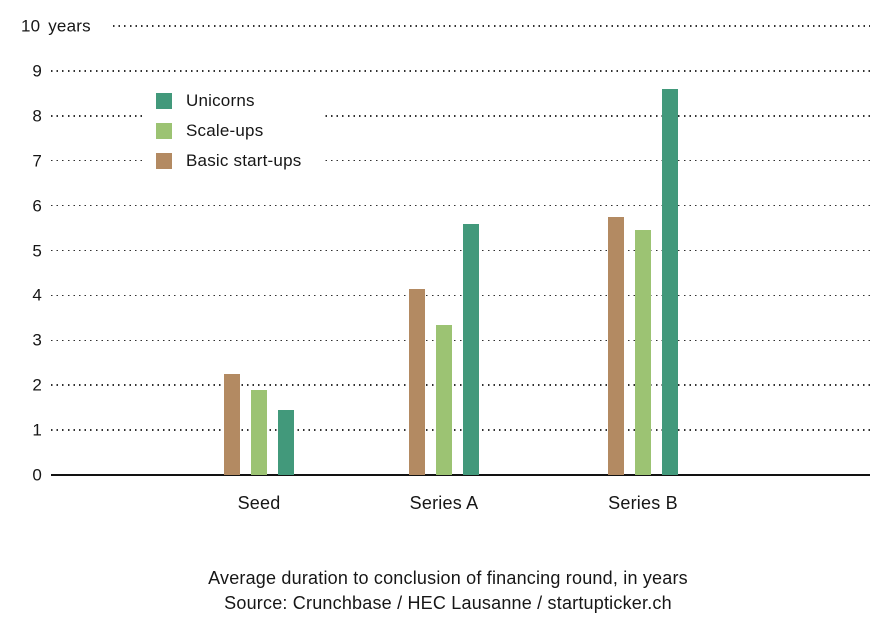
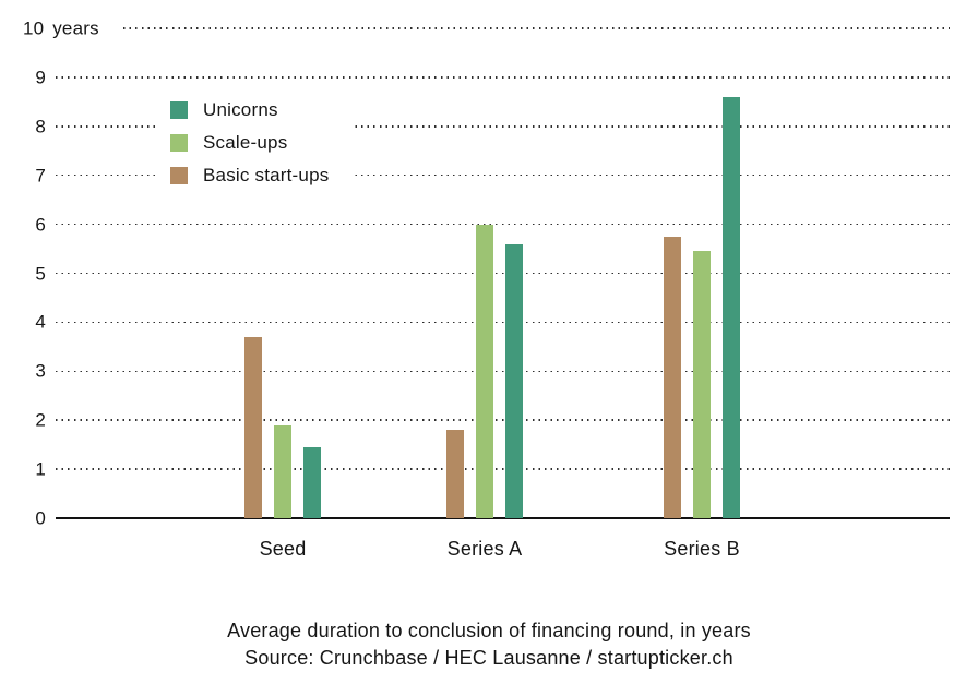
Basic start-ups/Seed: 2.2 -> 3.7
Scale-ups/Series A: 3.4 -> 6.0
Basic start-ups/Series A: 4.2 -> 1.8
